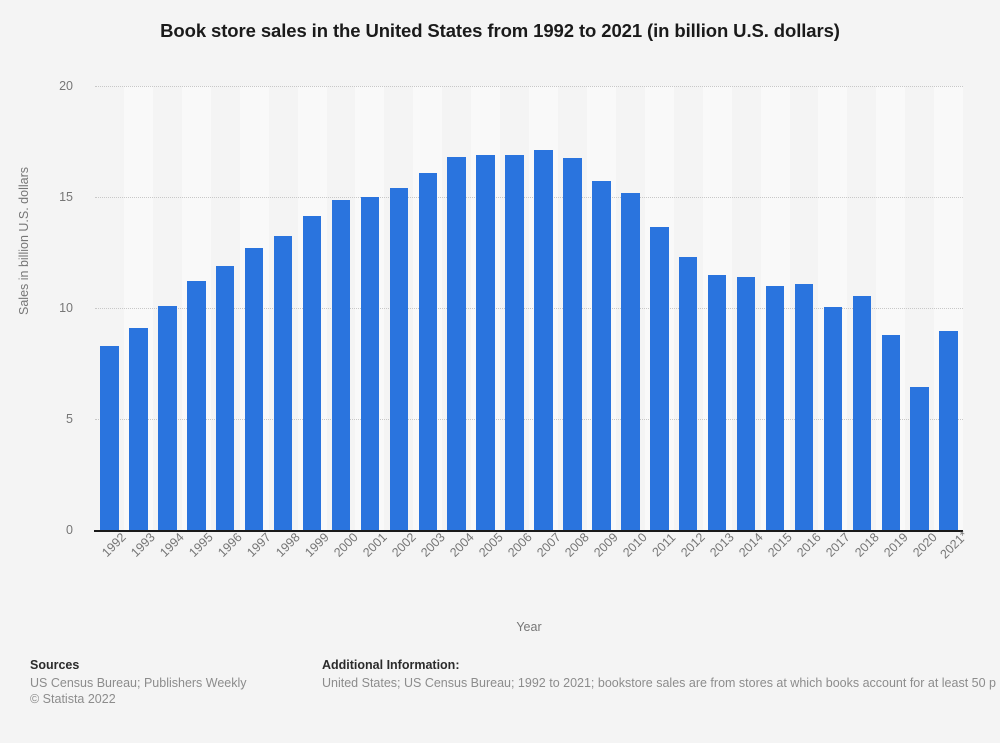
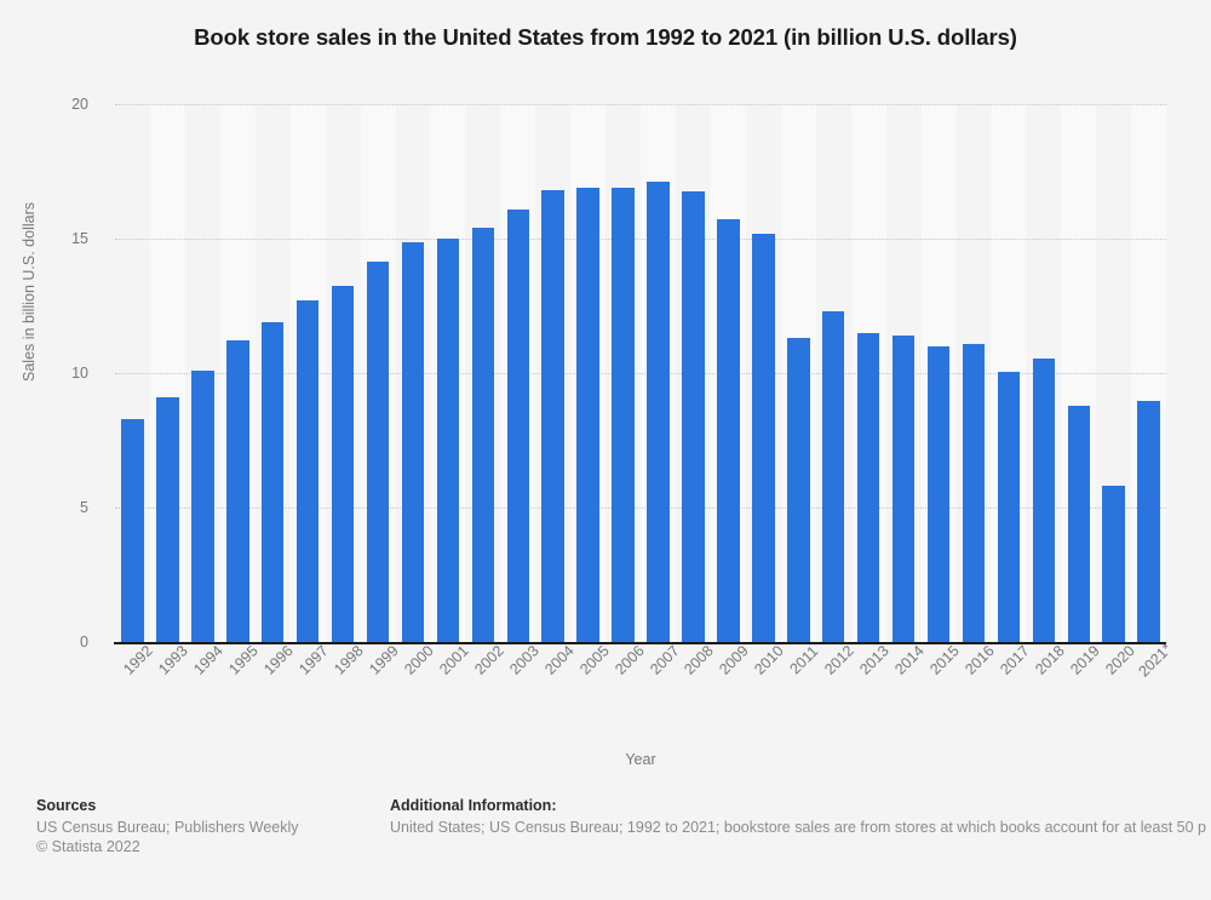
2011: 13.7 -> 11.3
2020: 6.5 -> 5.8
